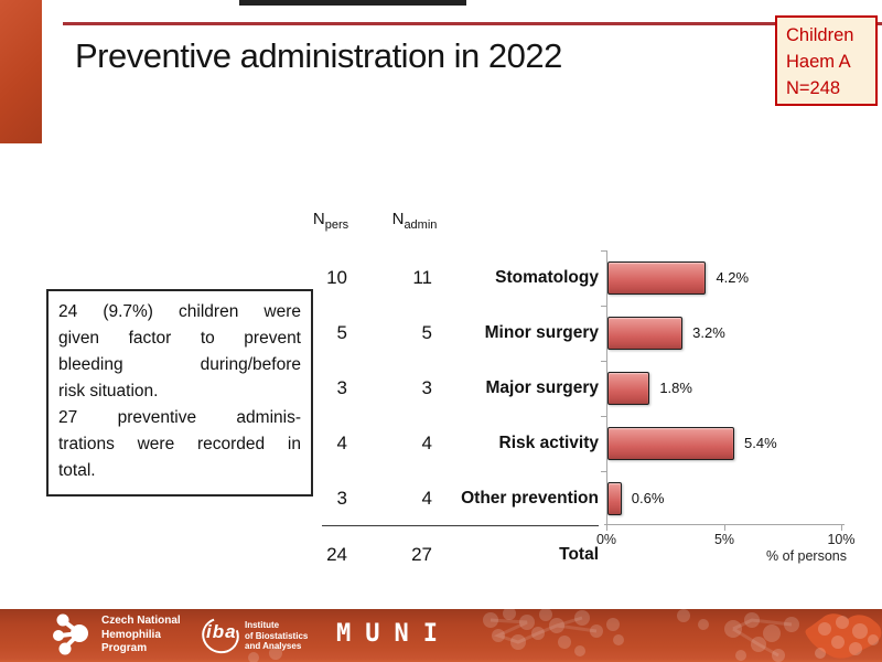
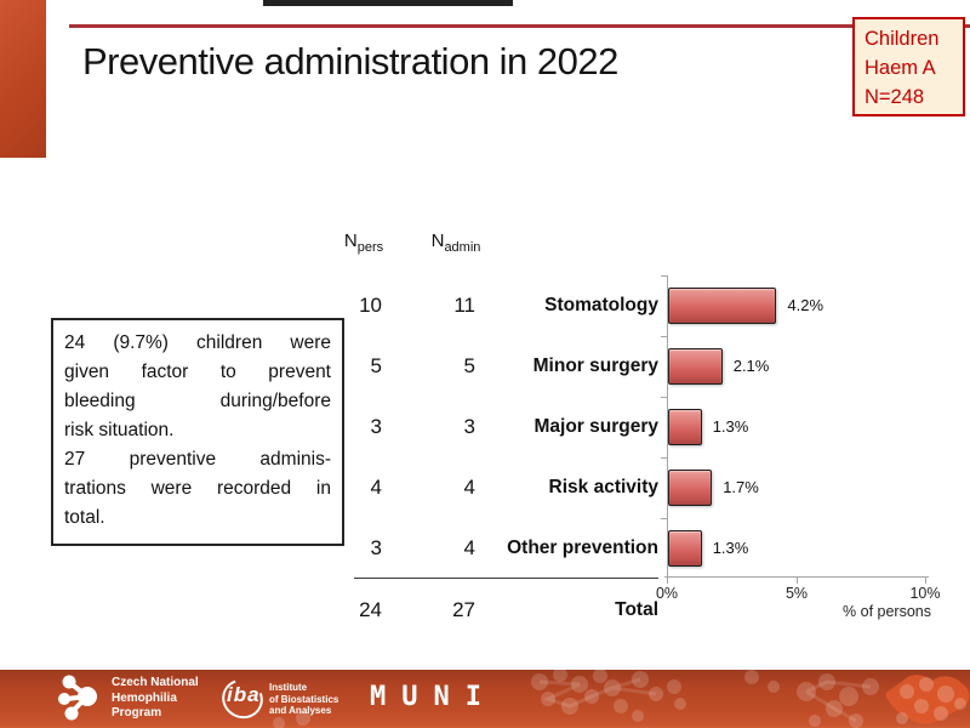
Minor surgery: 3.2% -> 2.1%
Major surgery: 1.8% -> 1.3%
Risk activity: 5.4% -> 1.7%
Other prevention: 0.6% -> 1.3%
